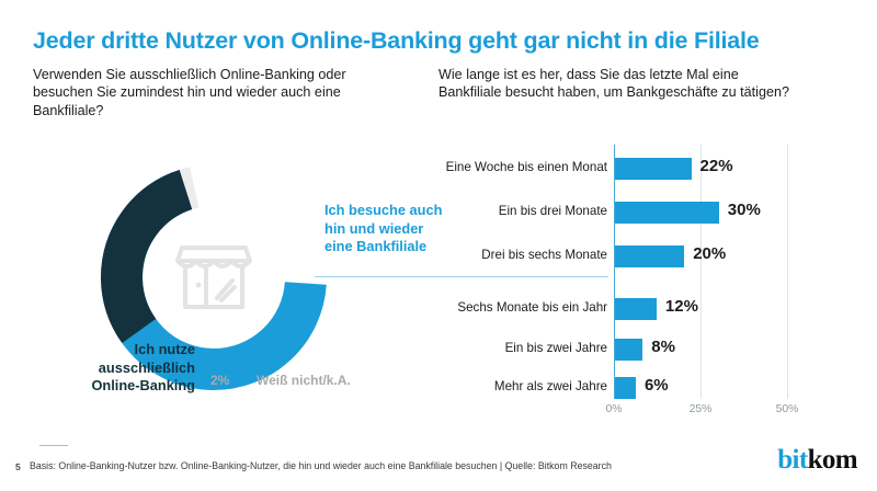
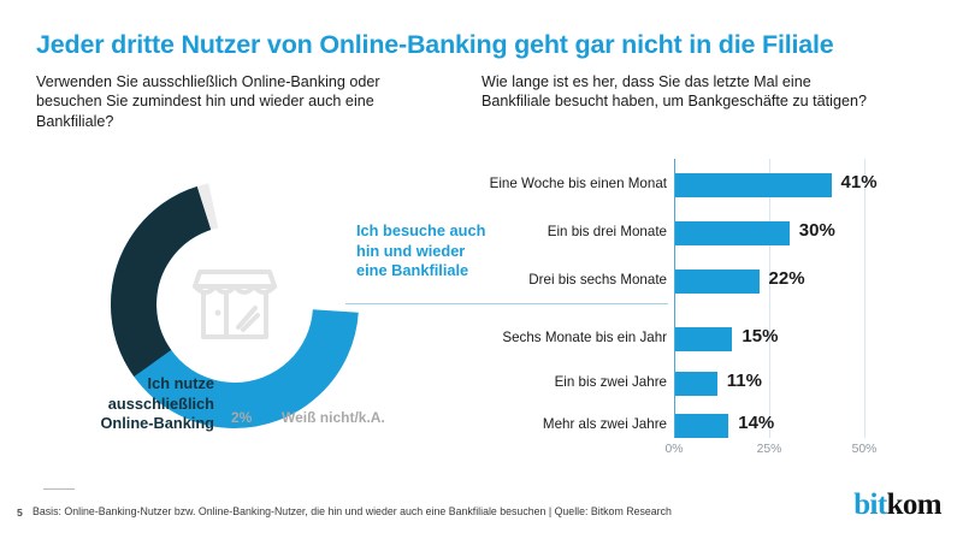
Eine Woche bis einen Monat: 22% -> 41%
Drei bis sechs Monate: 20% -> 22%
Sechs Monate bis ein Jahr: 12% -> 15%
Ein bis zwei Jahre: 8% -> 11%
Mehr als zwei Jahre: 6% -> 14%
